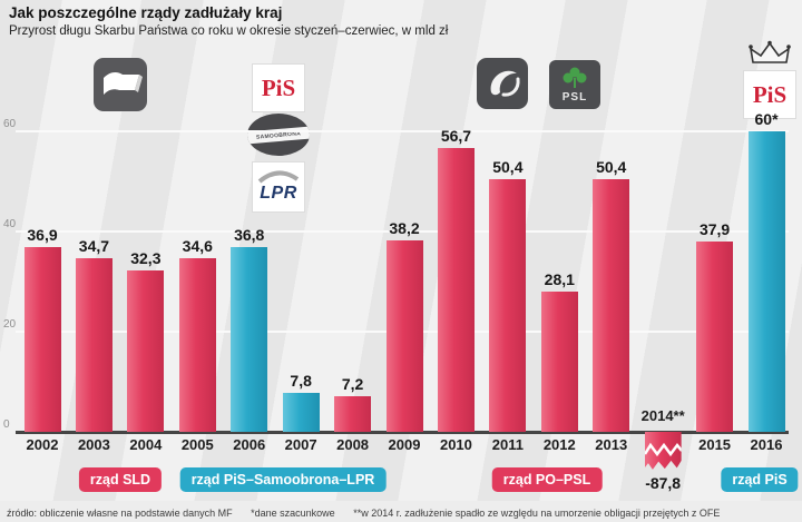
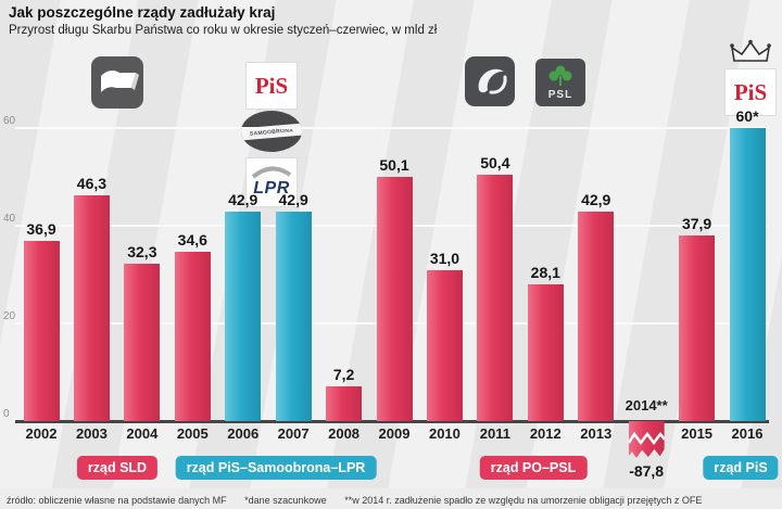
2003: 34,7 -> 46,3
2006: 36,8 -> 42,9
2007: 7,8 -> 42,9
2009: 38,2 -> 50,1
2010: 56,7 -> 31,0
2013: 50,4 -> 42,9
